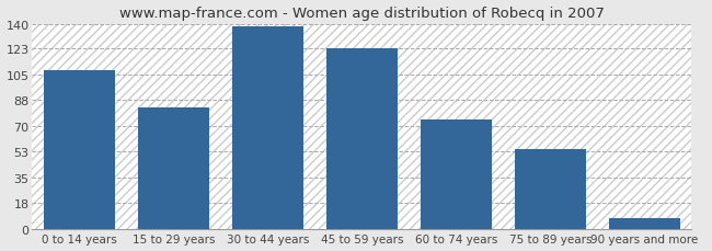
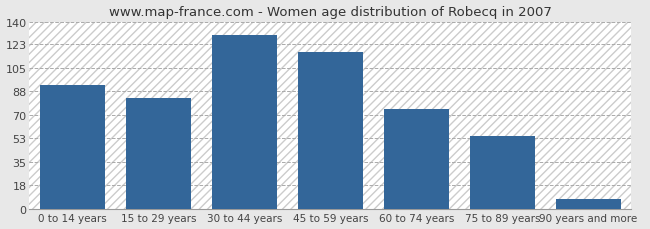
0 to 14 years: 108 -> 93
30 to 44 years: 138 -> 130
45 to 59 years: 123 -> 117
